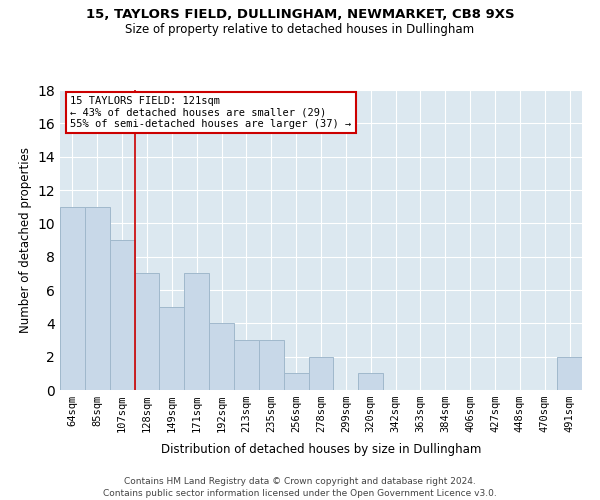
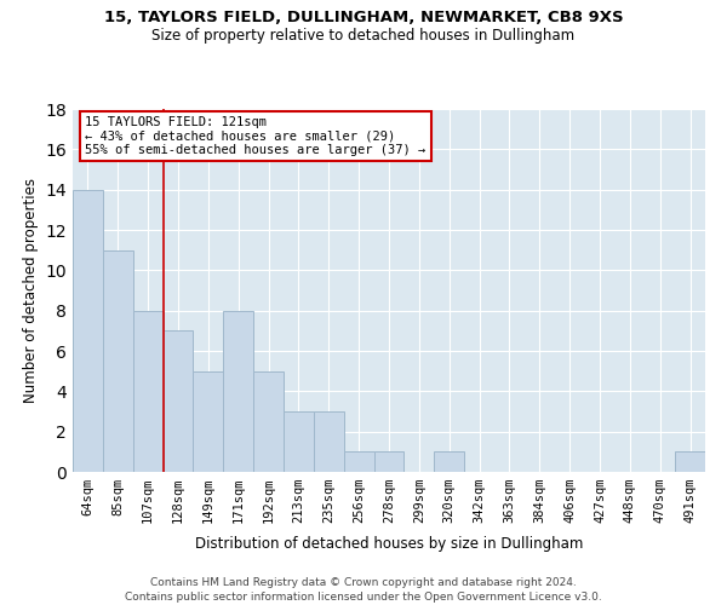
64sqm: 11 -> 14
107sqm: 9 -> 8
171sqm: 7 -> 8
192sqm: 4 -> 5
278sqm: 2 -> 1
491sqm: 2 -> 1
